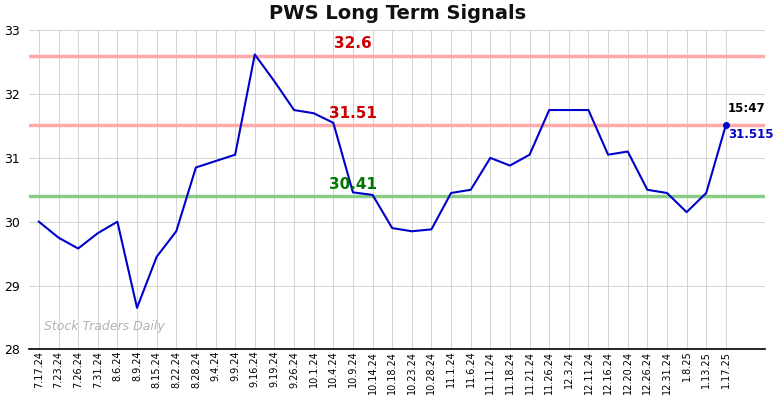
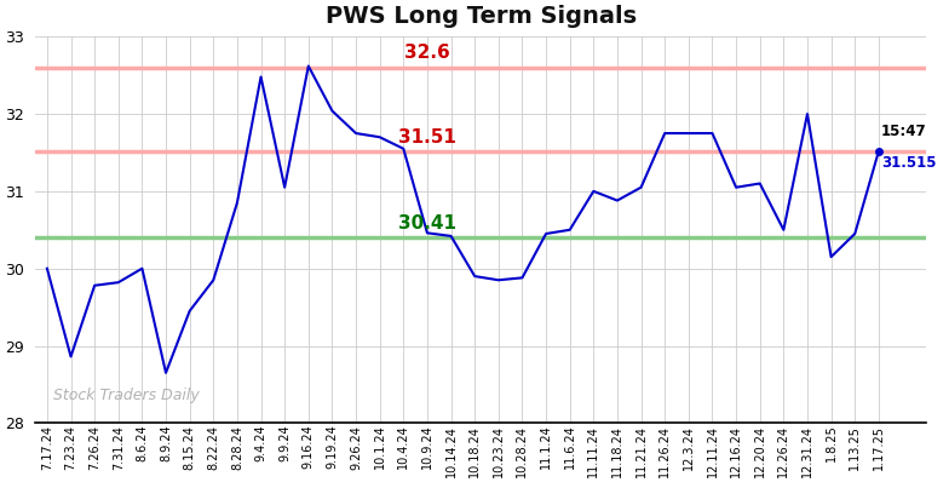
7.23.24: 29.75 -> 28.86
7.26.24: 29.58 -> 29.78
9.4.24: 30.95 -> 32.48
9.19.24: 32.20 -> 32.04
12.31.24: 30.45 -> 32.00
